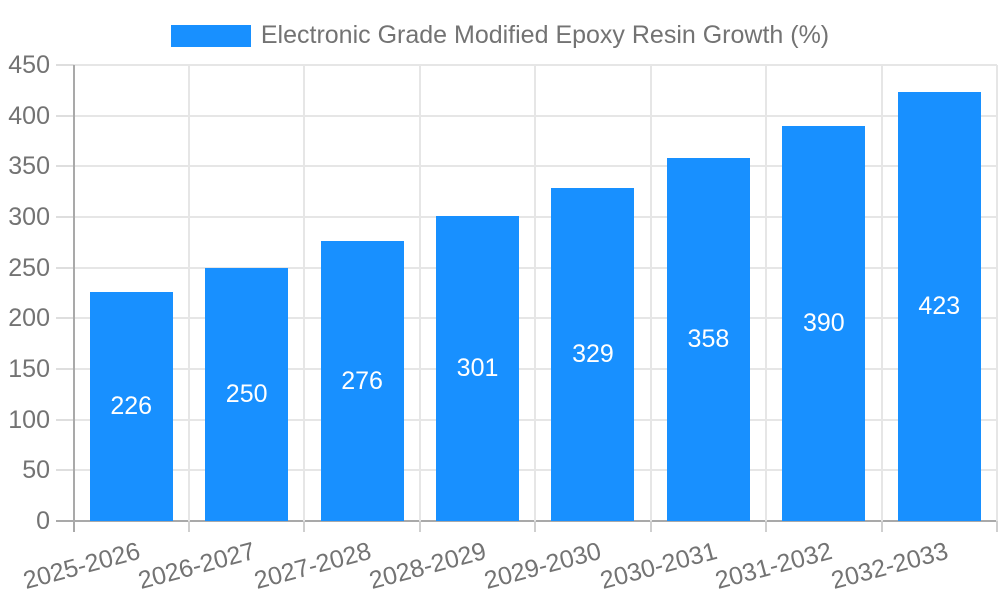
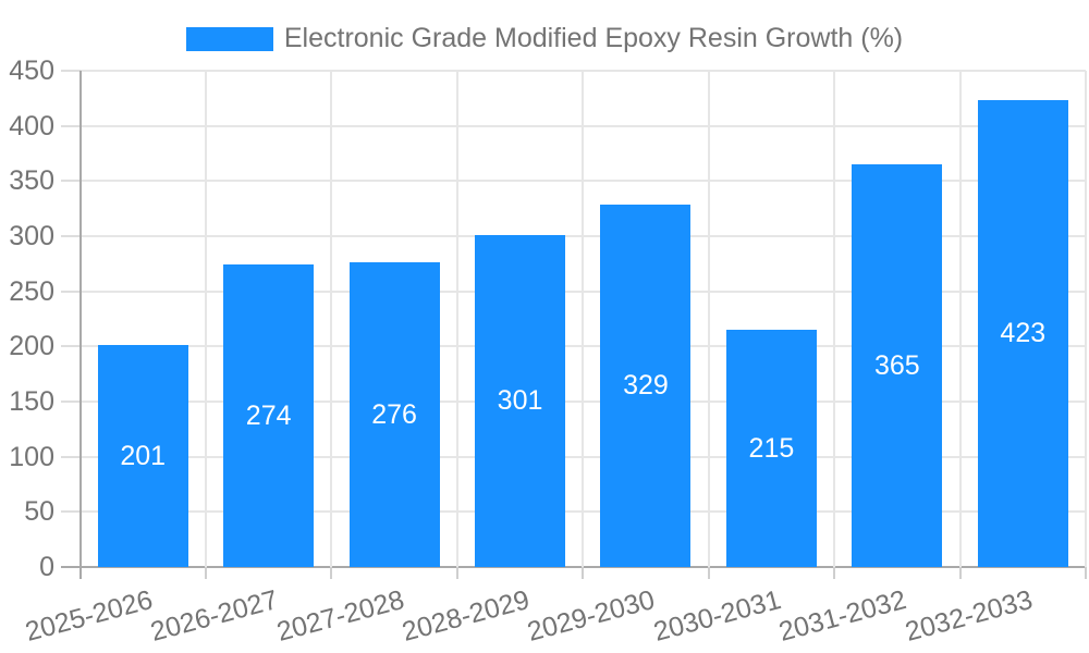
2025-2026: 226 -> 201
2026-2027: 250 -> 274
2030-2031: 358 -> 215
2031-2032: 390 -> 365
